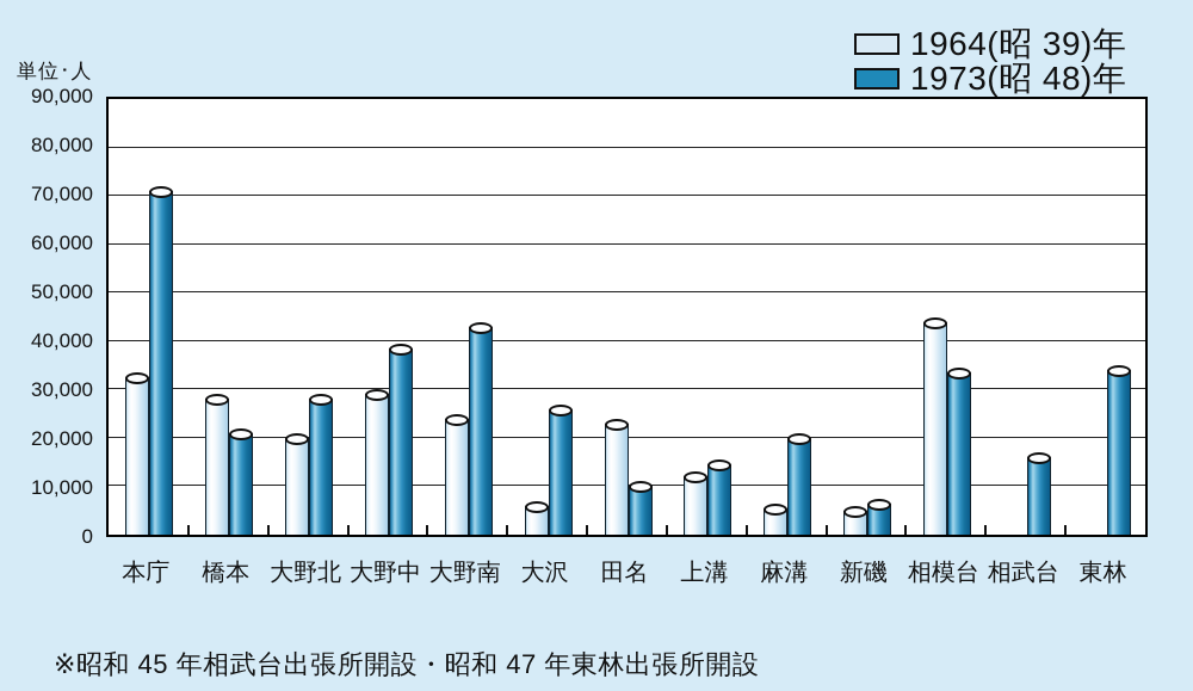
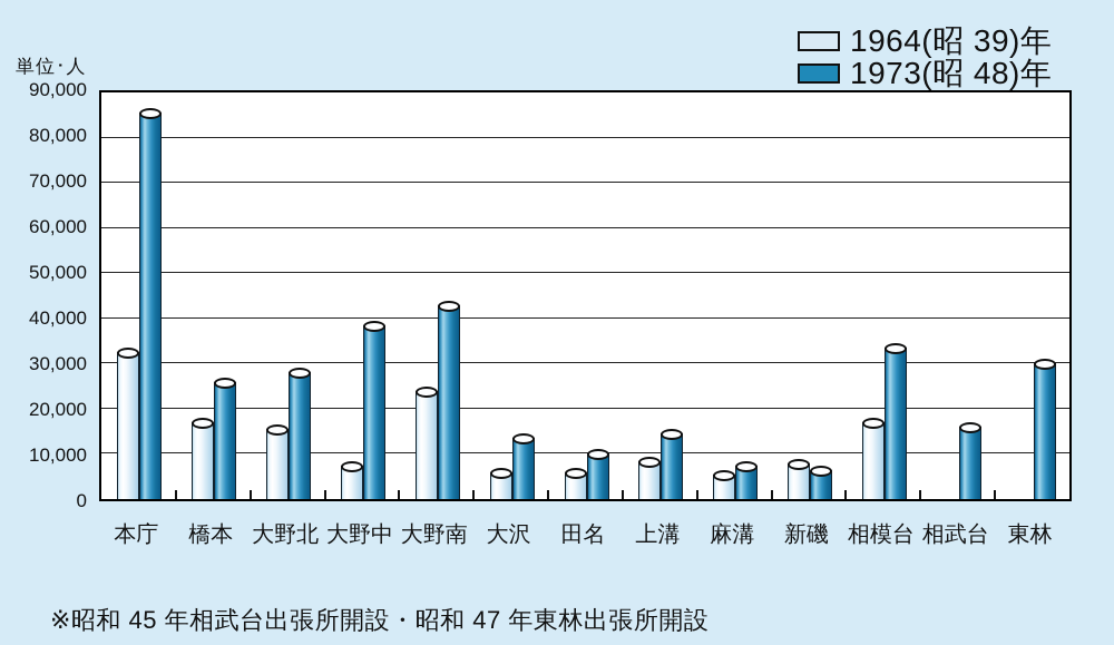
1973(昭 48)年/本庁: 71000 -> 86000
1964(昭 39)年/橋本: 28000 -> 17000
1973(昭 48)年/橋本: 21000 -> 26000
1964(昭 39)年/大野北: 20000 -> 16000
1964(昭 39)年/大野中: 29000 -> 8000
1973(昭 48)年/大沢: 26000 -> 14000
1964(昭 39)年/田名: 23000 -> 6000
1964(昭 39)年/上溝: 12000 -> 8000
1973(昭 48)年/麻溝: 20000 -> 8000
1964(昭 39)年/新磯: 5000 -> 8000
1964(昭 39)年/相模台: 44000 -> 17000
1973(昭 48)年/東林: 34000 -> 30000
